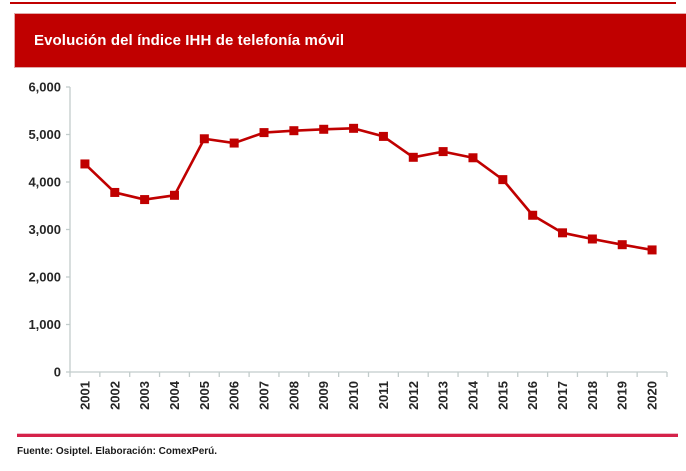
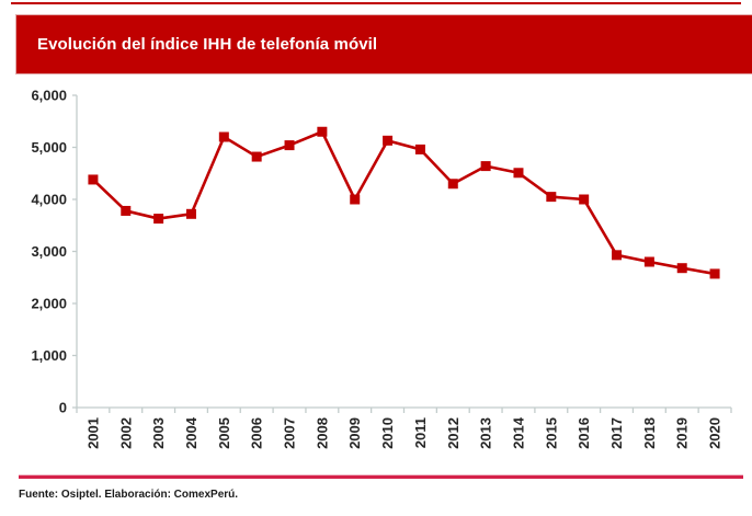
2005: 4900 -> 5200
2008: 5100 -> 5300
2009: 5100 -> 4000
2012: 4500 -> 4300
2016: 3300 -> 4000
